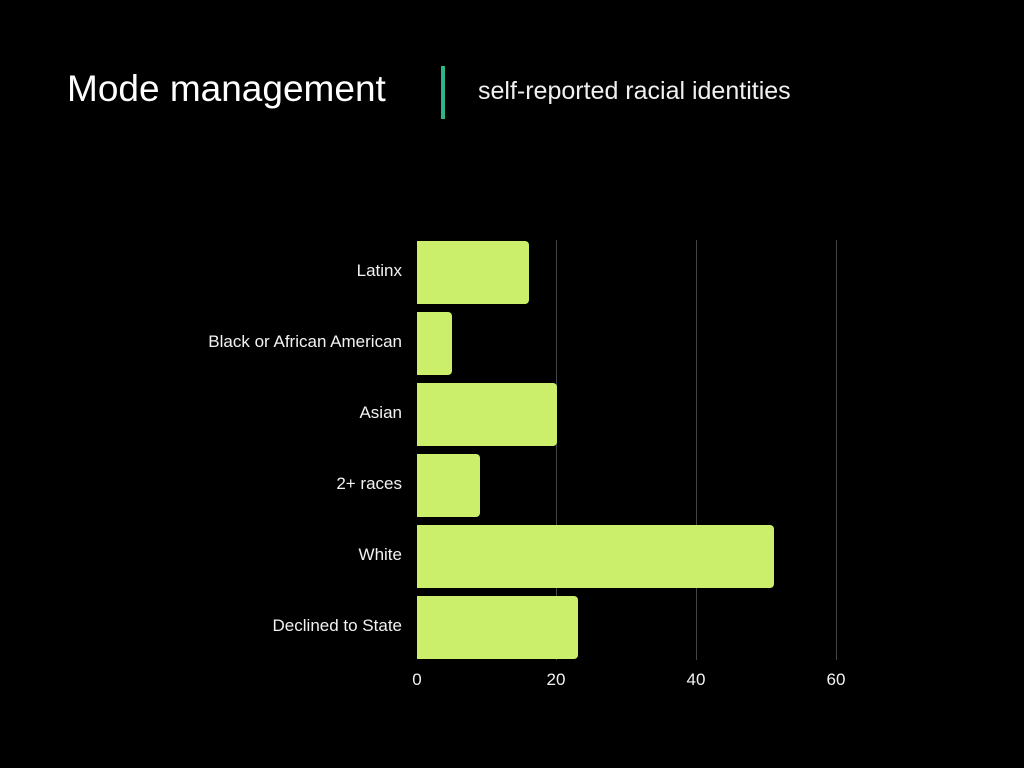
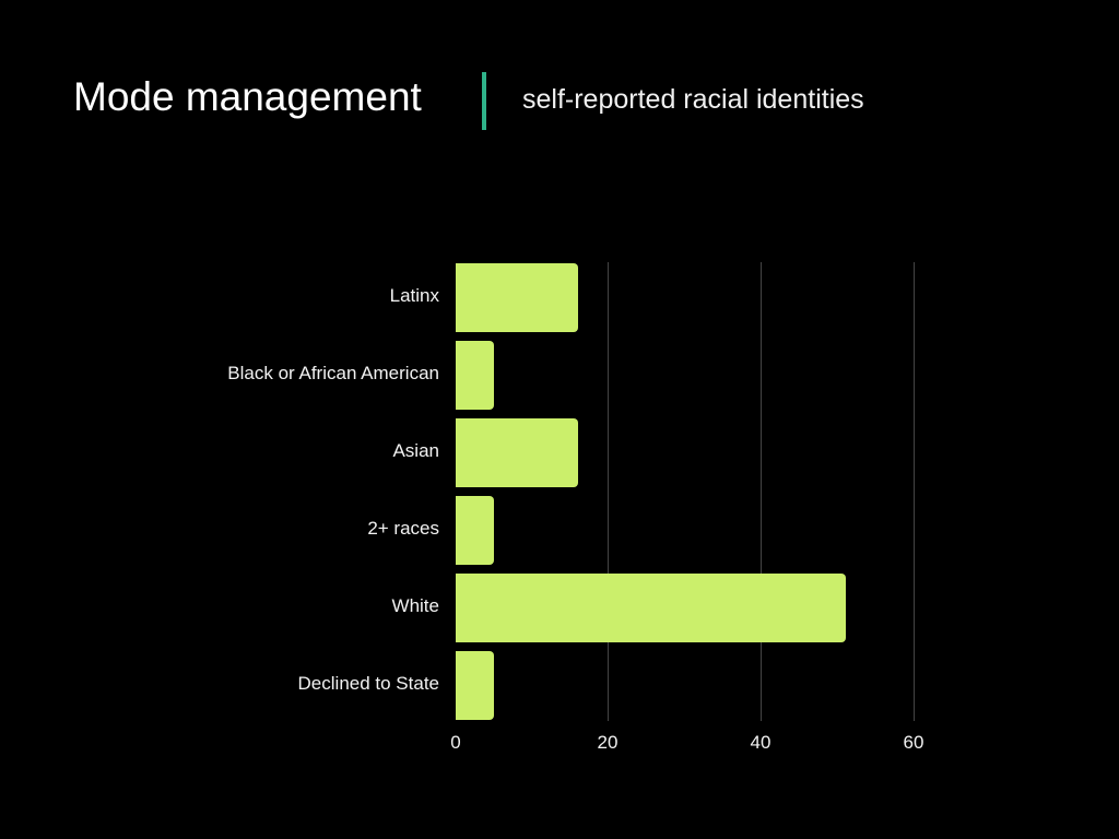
Asian: 20 -> 16
2+ races: 9 -> 5
Declined to State: 23 -> 5
